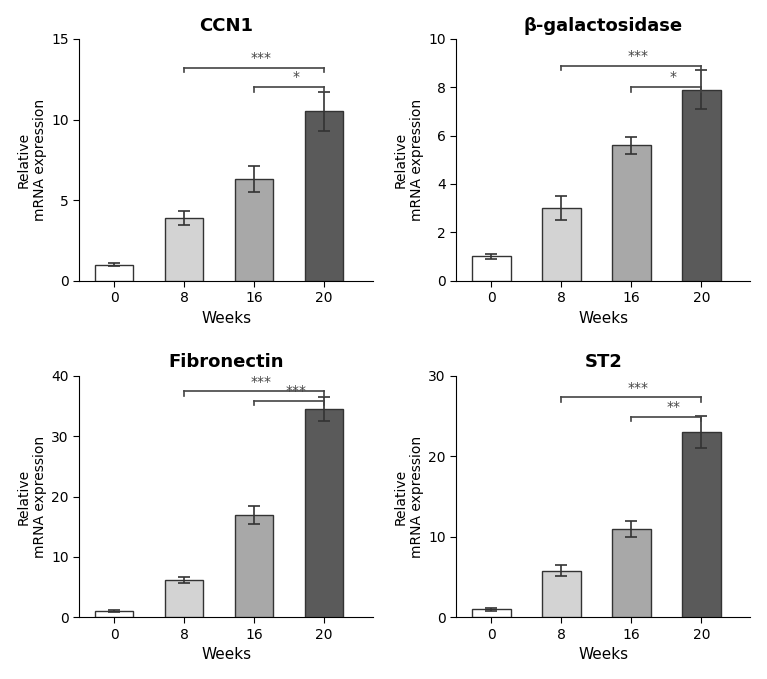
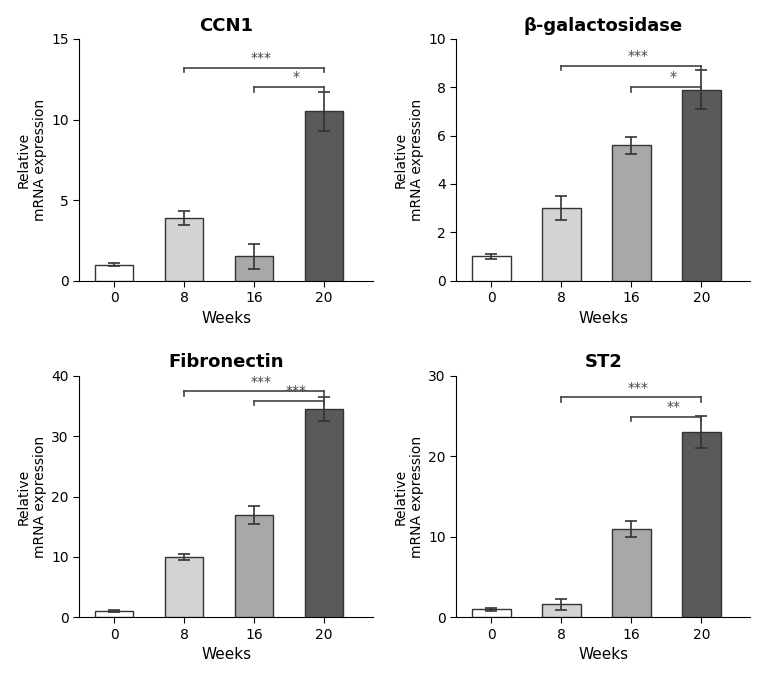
CCN1/16: 6.3 -> 1.5
Fibronectin/8: 6.2 -> 10.0
ST2/8: 5.8 -> 1.6
